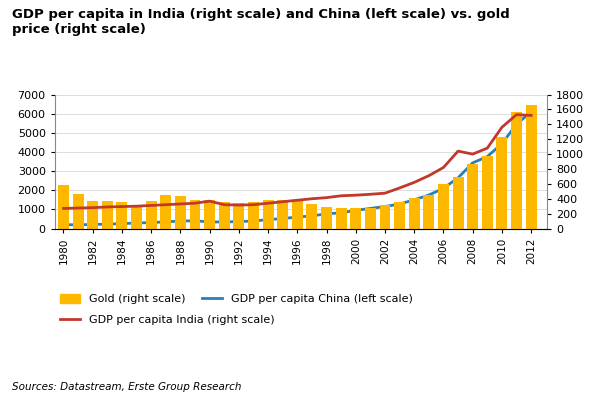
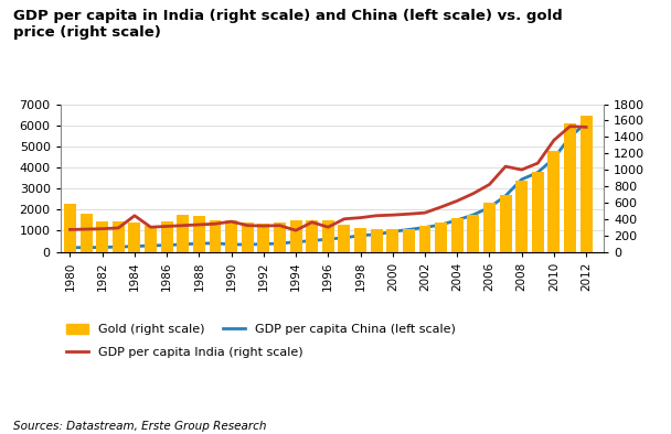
GDP per capita India (right scale)/1984: 300 -> 440
GDP per capita India (right scale)/1994: 340 -> 260
GDP per capita India (right scale)/1996: 380 -> 300
